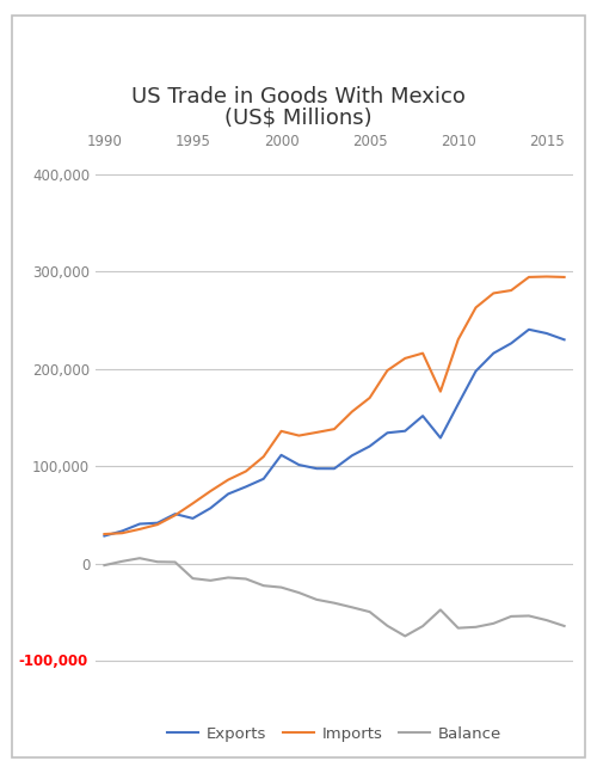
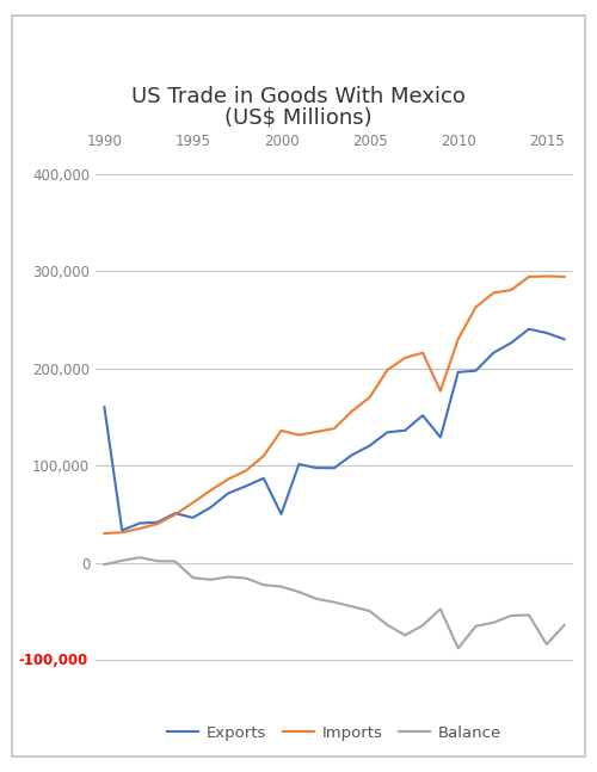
Exports/1990: 28,000 -> 160,000
Exports/2000: 111,000 -> 50,000
Exports/2010: 164,000 -> 196,000
Balance/2010: -66,000 -> -88,000
Balance/2015: -58,000 -> -84,000
